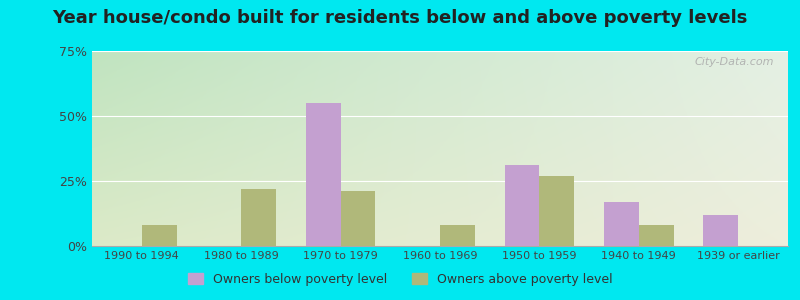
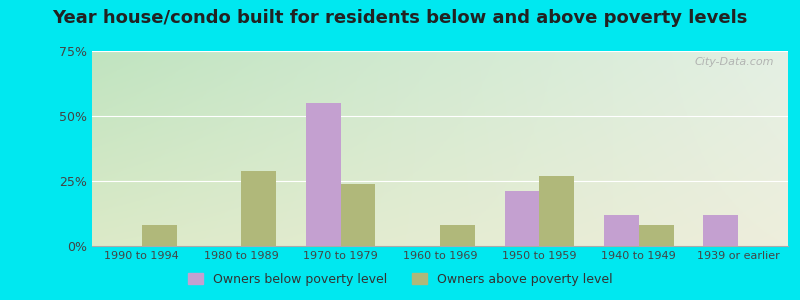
Owners above poverty level/1980 to 1989: 22% -> 29%
Owners above poverty level/1970 to 1979: 21% -> 24%
Owners below poverty level/1950 to 1959: 31% -> 21%
Owners below poverty level/1940 to 1949: 17% -> 12%
